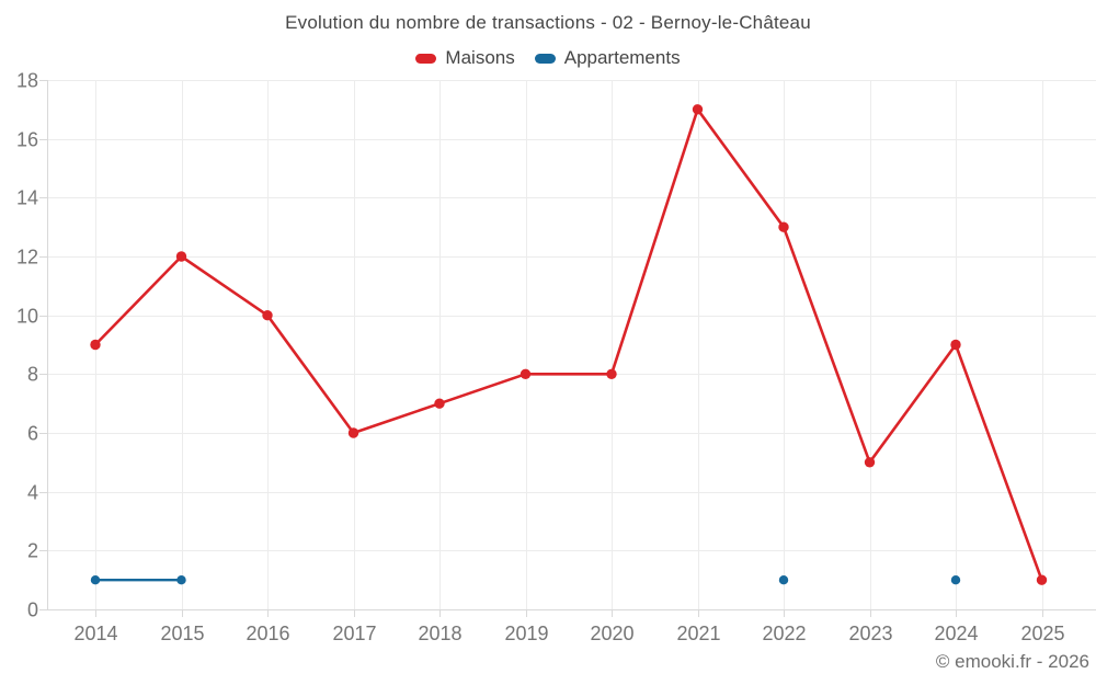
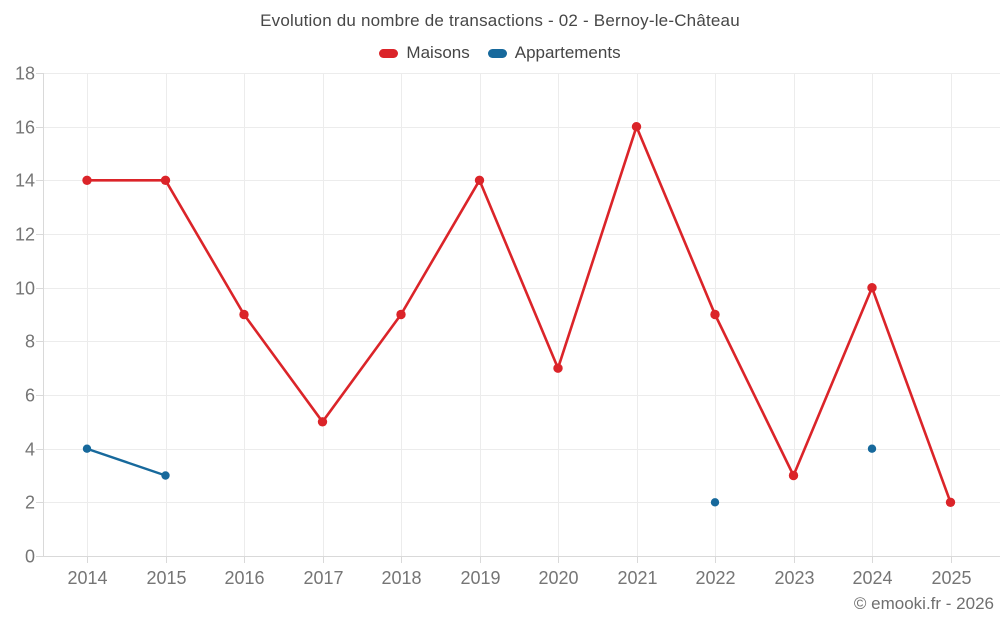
Maisons/2014: 9 -> 14
Appartements/2014: 1 -> 4
Maisons/2015: 12 -> 14
Appartements/2015: 1 -> 3
Maisons/2016: 10 -> 9
Maisons/2017: 6 -> 5
Maisons/2018: 7 -> 9
Maisons/2019: 8 -> 14
Maisons/2020: 8 -> 7
Maisons/2021: 17 -> 16
Maisons/2022: 13 -> 9
Appartements/2022: 1 -> 2
Maisons/2023: 5 -> 3
Maisons/2024: 9 -> 10
Appartements/2024: 1 -> 4
Maisons/2025: 1 -> 2
